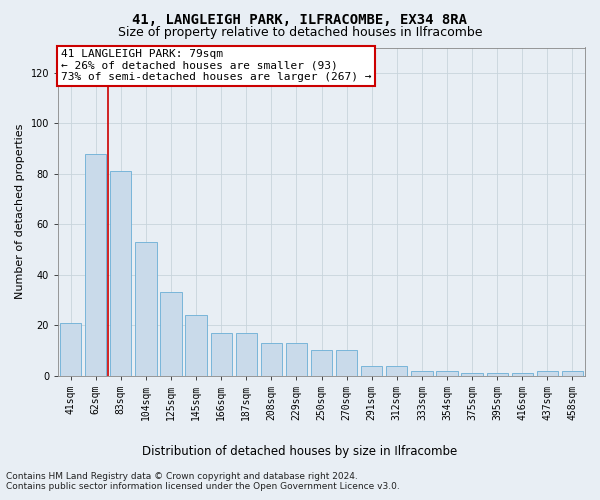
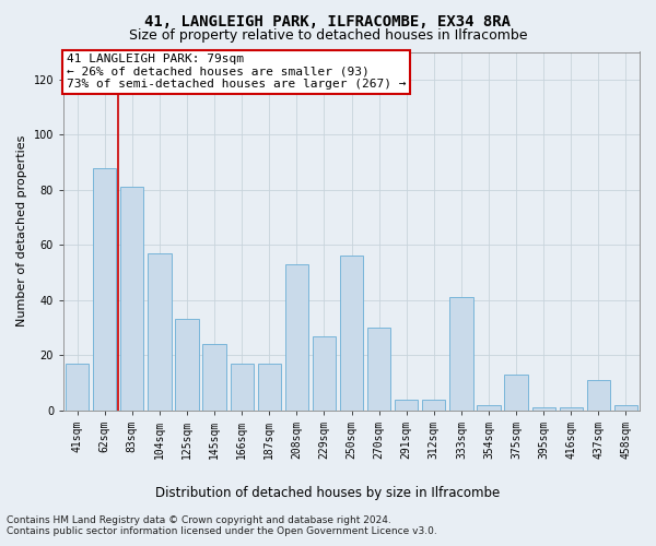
41sqm: 21 -> 17
104sqm: 53 -> 57
208sqm: 13 -> 53
229sqm: 13 -> 27
250sqm: 10 -> 56
270sqm: 10 -> 30
333sqm: 2 -> 41
375sqm: 1 -> 13
437sqm: 2 -> 11
